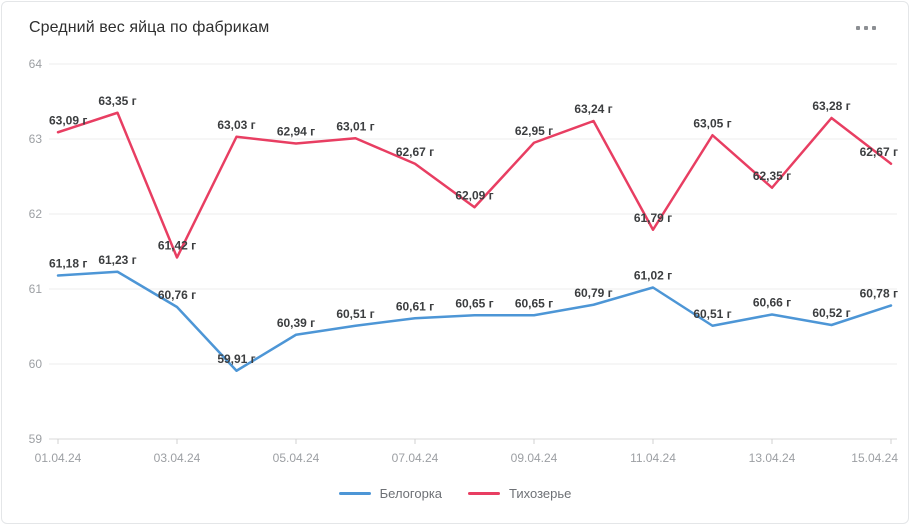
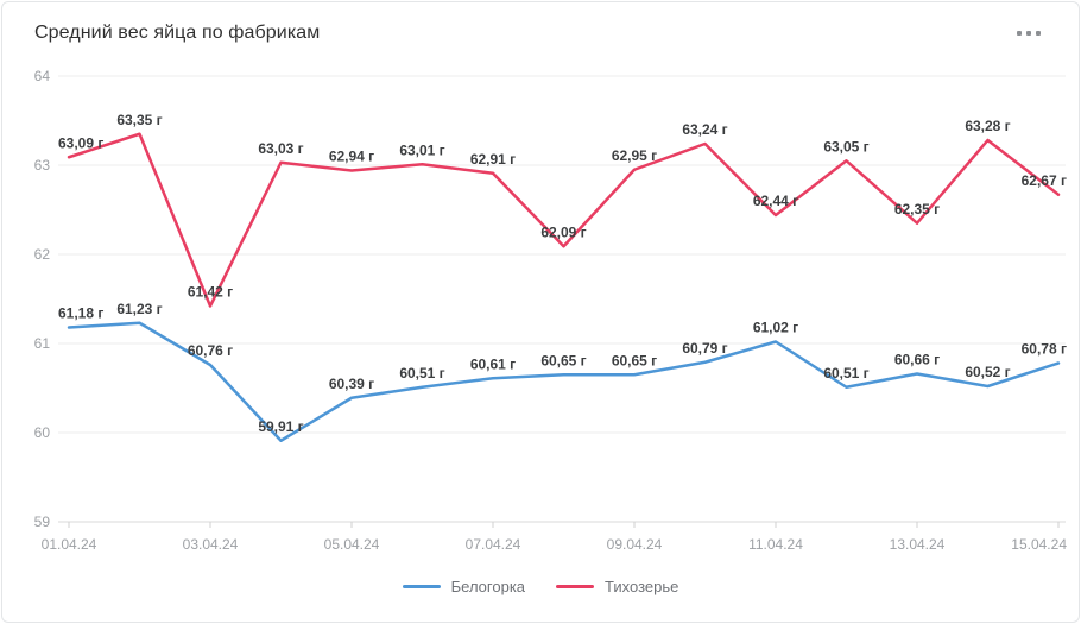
Тихозерье/07.04.24: 62,67 -> 62,91
Тихозерье/11.04.24: 61,79 -> 62,44
